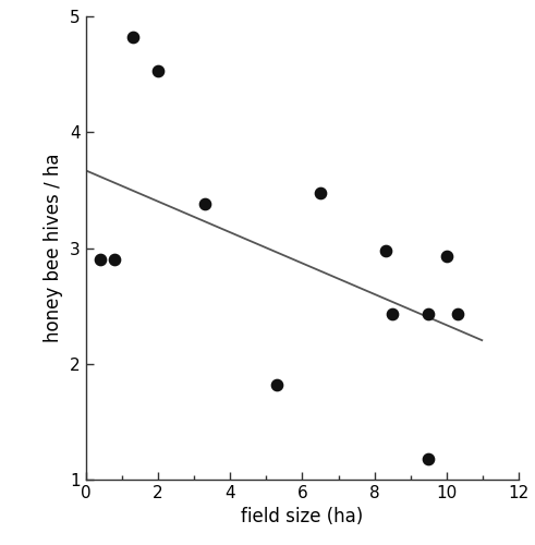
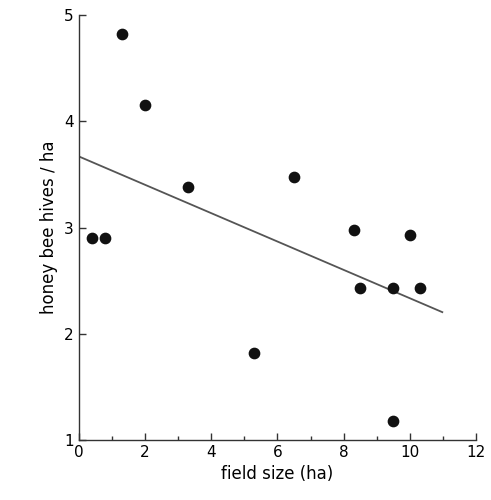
2: 4.53 -> 4.15
